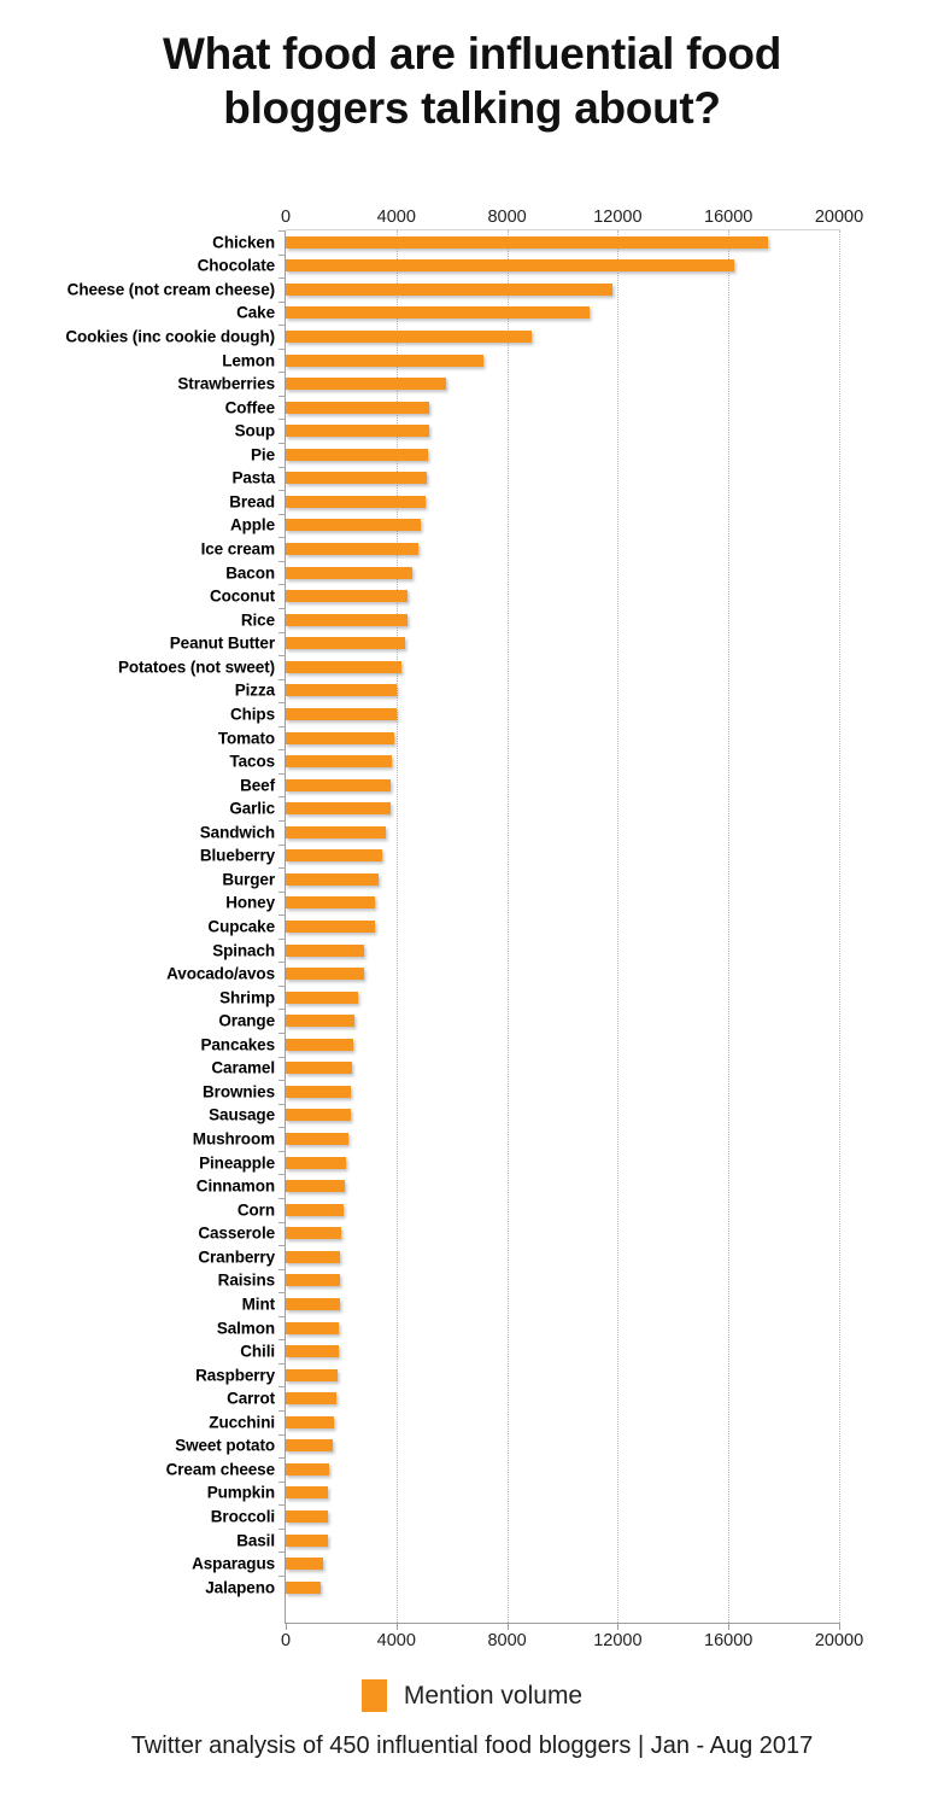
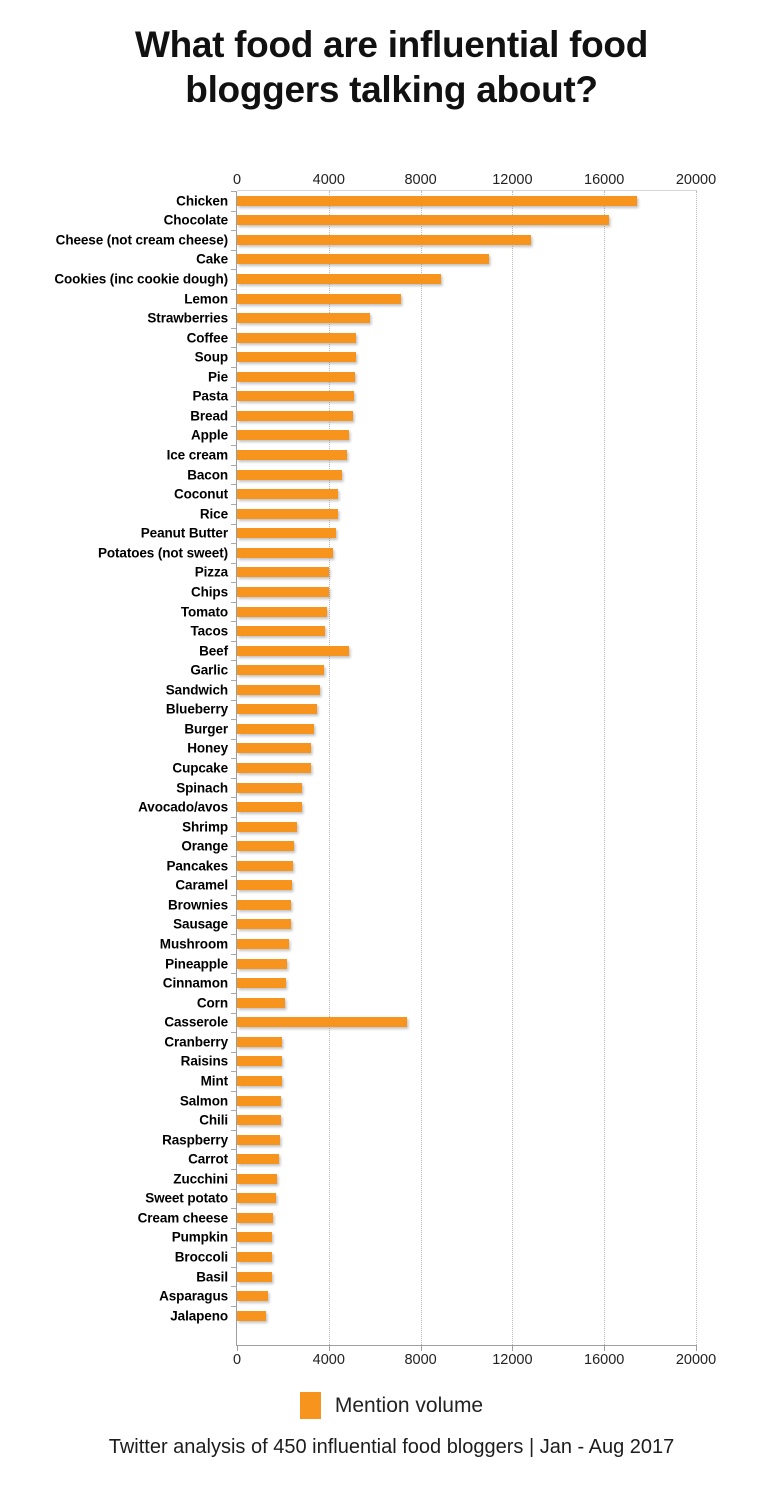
Cheese (not cream cheese): 11800 -> 12800
Beef: 3800 -> 4900
Casserole: 2000 -> 7400
